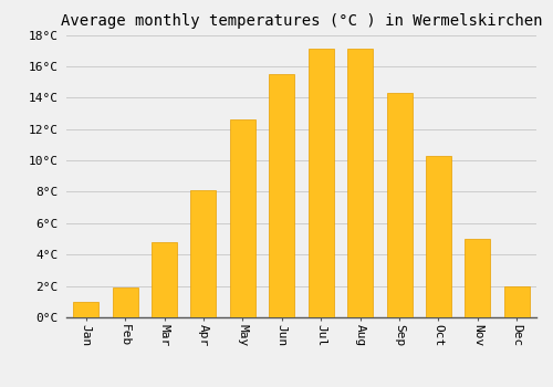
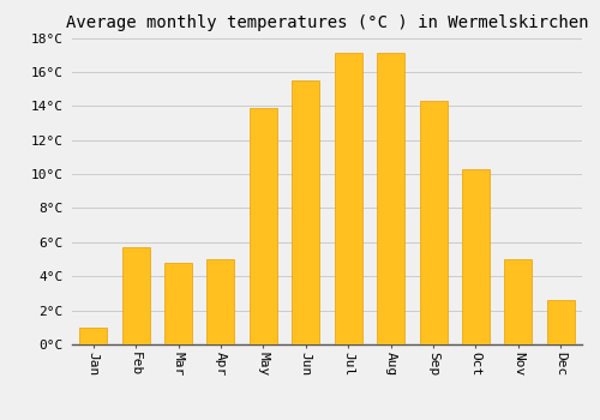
Feb: 1.9°C -> 5.7°C
Apr: 8.1°C -> 5.0°C
May: 12.6°C -> 13.9°C
Dec: 2.0°C -> 2.6°C
